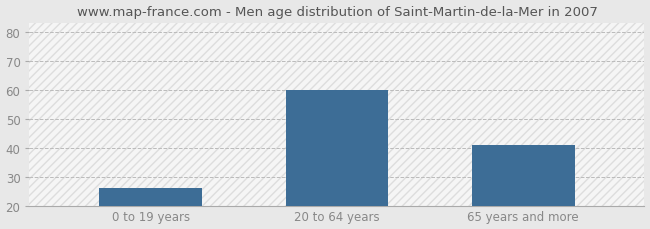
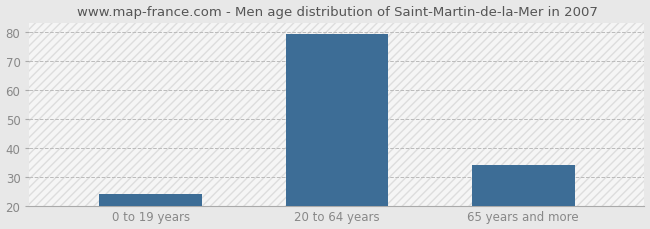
0 to 19 years: 26 -> 24
20 to 64 years: 60 -> 79
65 years and more: 41 -> 34
